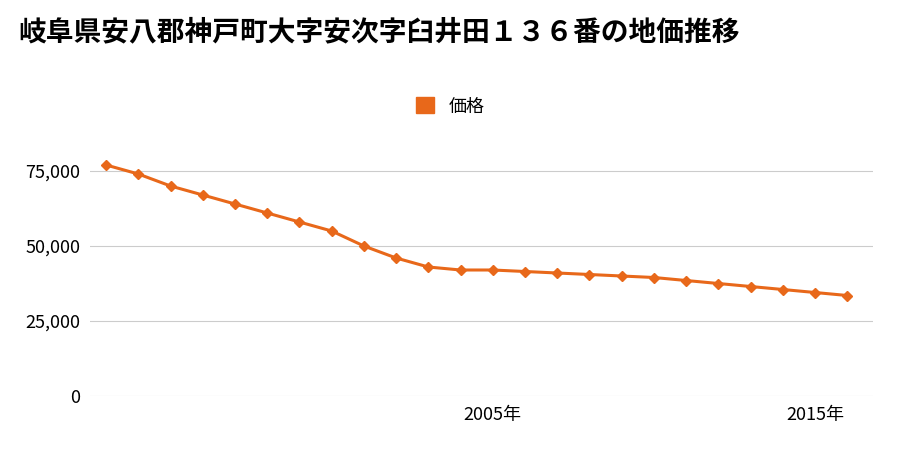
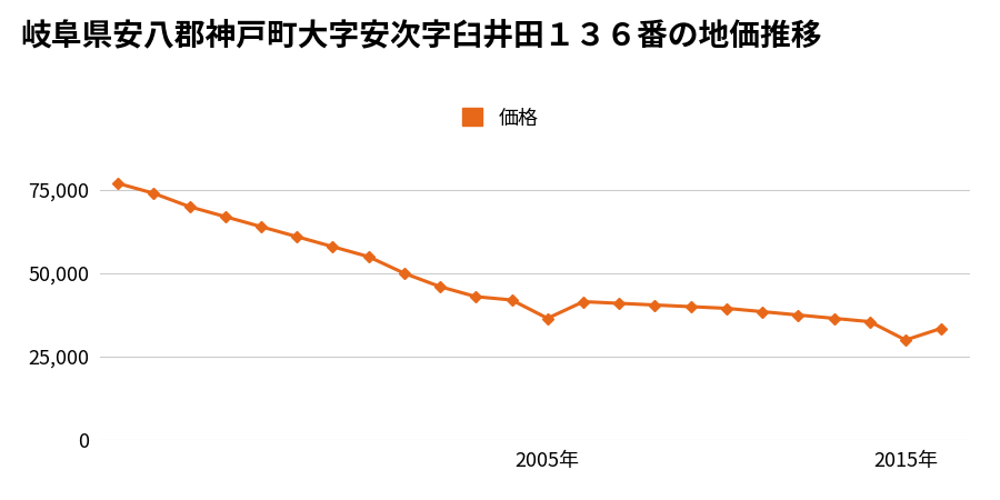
2005年: 42,000 -> 36,500
2015年: 34,500 -> 30,000
